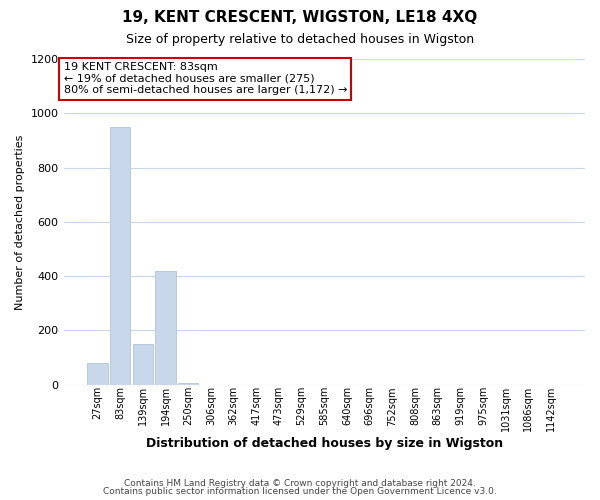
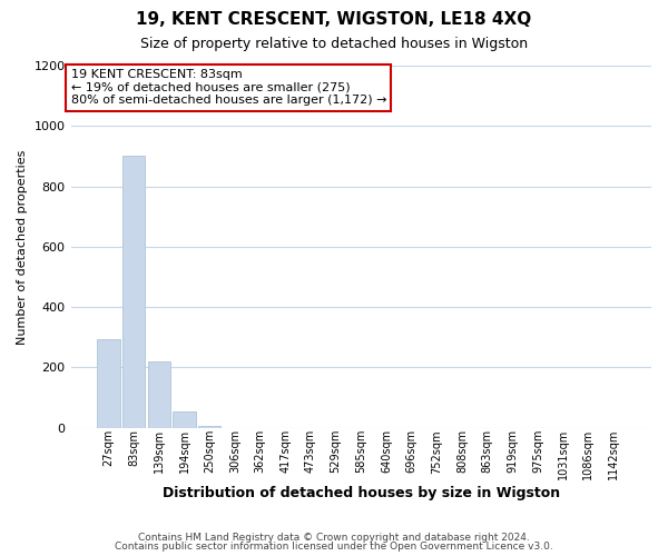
27sqm: 80 -> 295
83sqm: 950 -> 900
139sqm: 150 -> 220
194sqm: 420 -> 55
